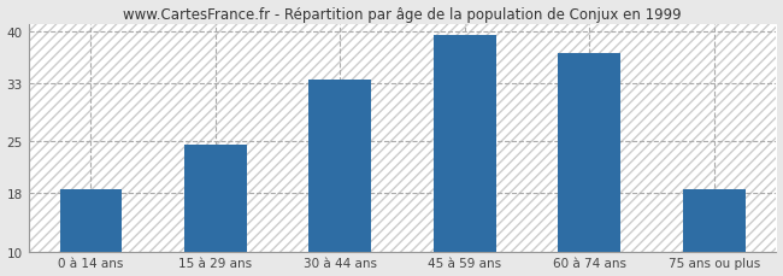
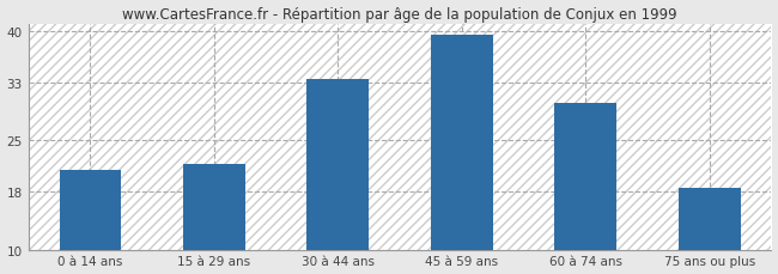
0 à 14 ans: 18.5 -> 21.0
15 à 29 ans: 24.5 -> 21.8
60 à 74 ans: 37.0 -> 30.2
